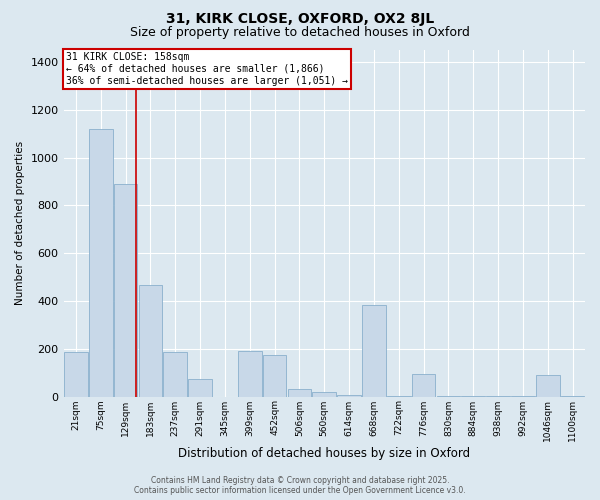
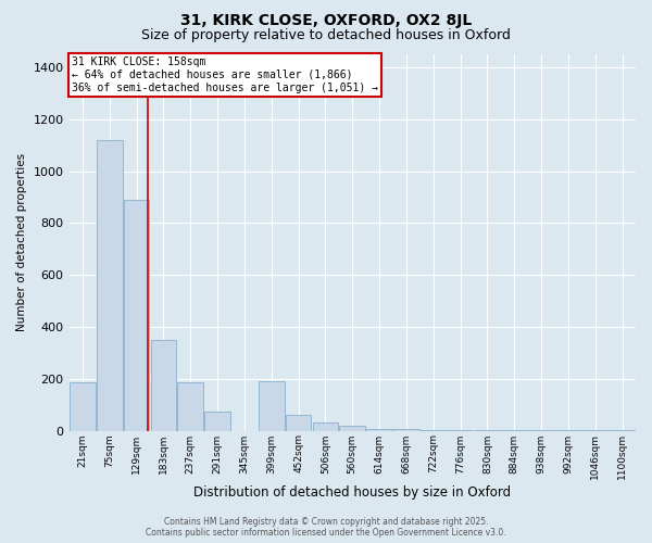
183sqm: 465 -> 350
452sqm: 175 -> 60
668sqm: 385 -> 5
776sqm: 95 -> 3
1046sqm: 90 -> 2
